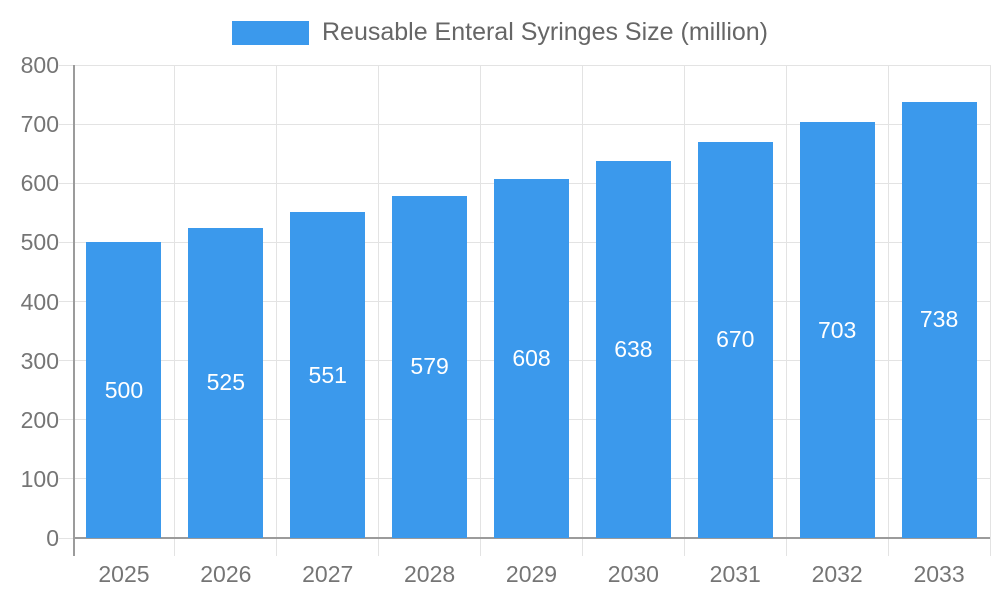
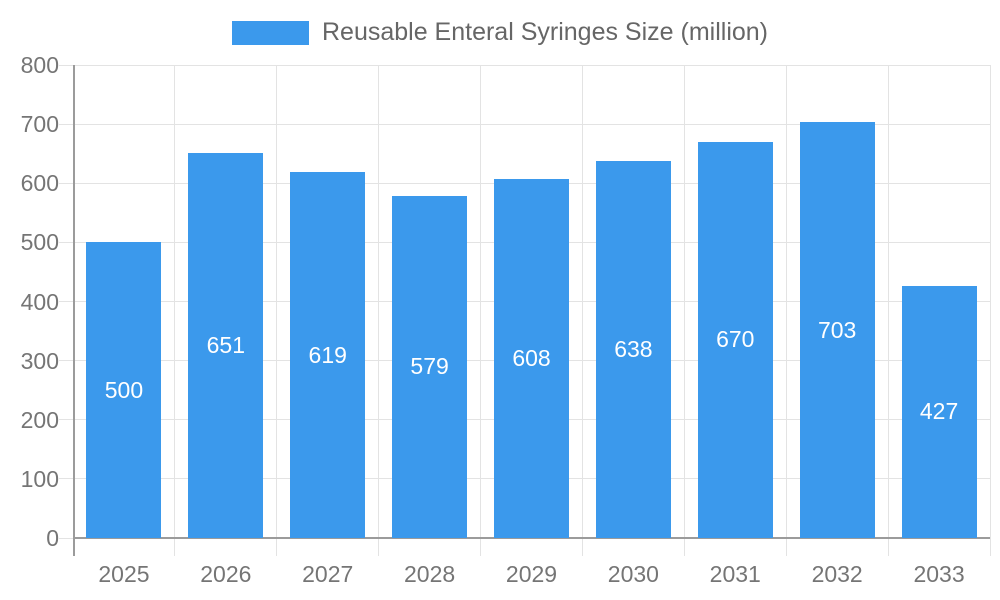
2026: 525 -> 651
2027: 551 -> 619
2033: 738 -> 427
